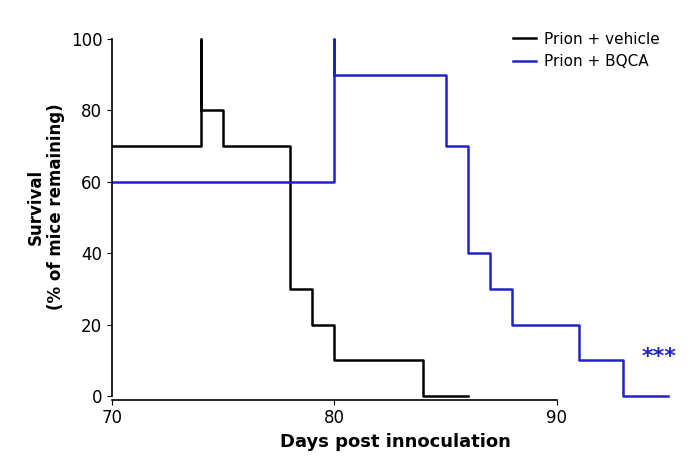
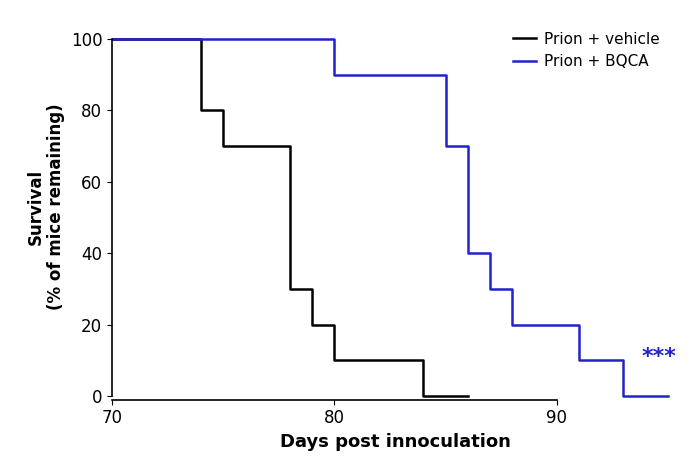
Prion + vehicle/70: 70 -> 100
Prion + BQCA/70: 60 -> 100
